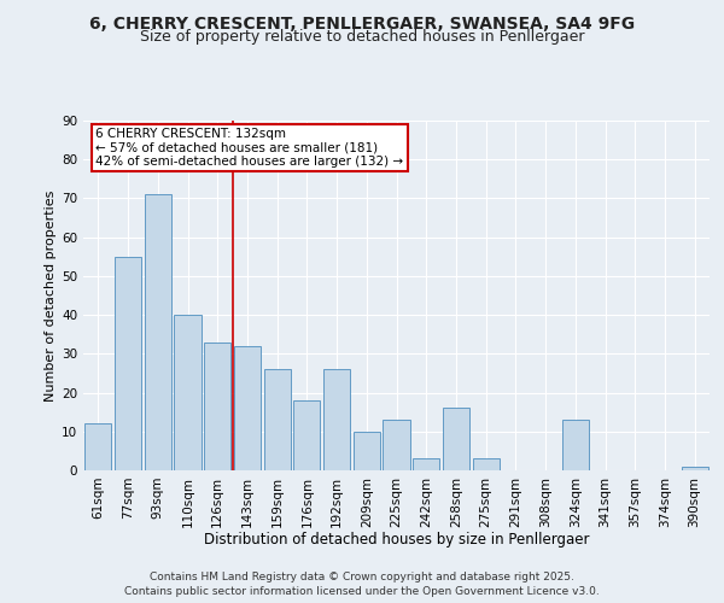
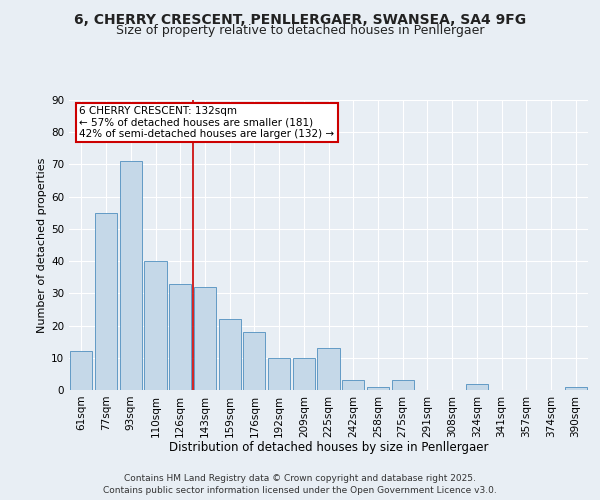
159sqm: 26 -> 22
192sqm: 26 -> 10
258sqm: 16 -> 1
324sqm: 13 -> 2
